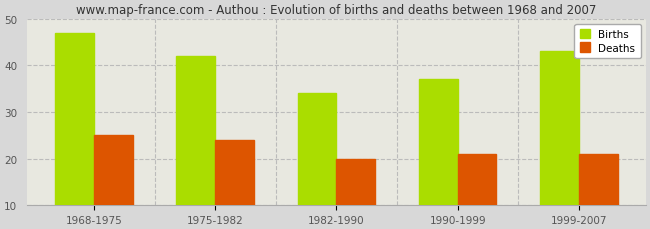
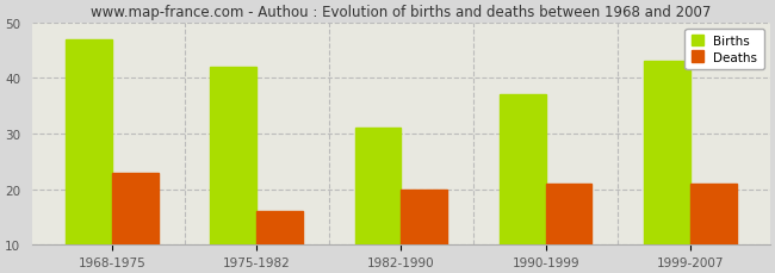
Deaths/1968-1975: 25 -> 23
Deaths/1975-1982: 24 -> 16
Births/1982-1990: 34 -> 31
